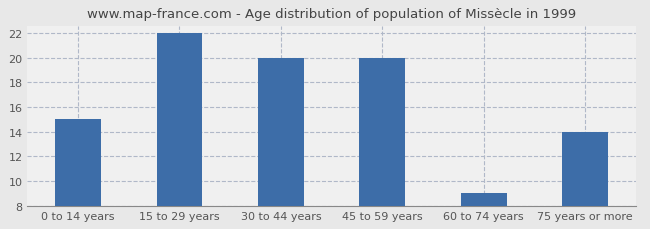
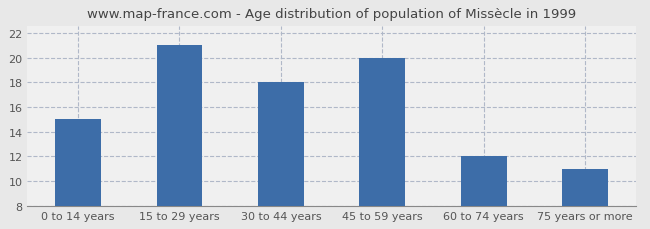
15 to 29 years: 22 -> 21
30 to 44 years: 20 -> 18
60 to 74 years: 9 -> 12
75 years or more: 14 -> 11
